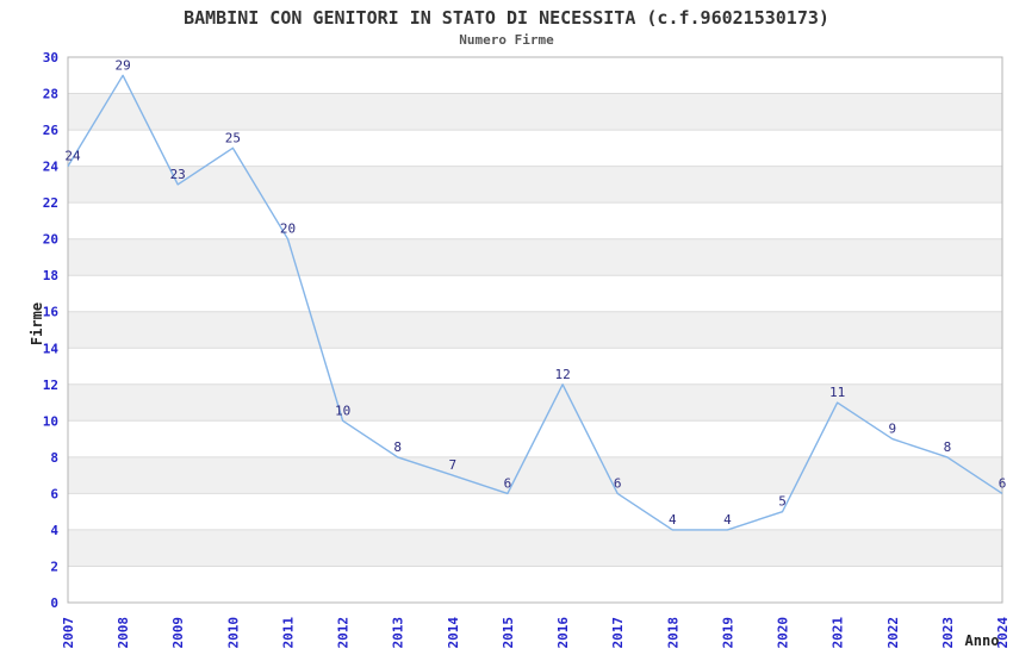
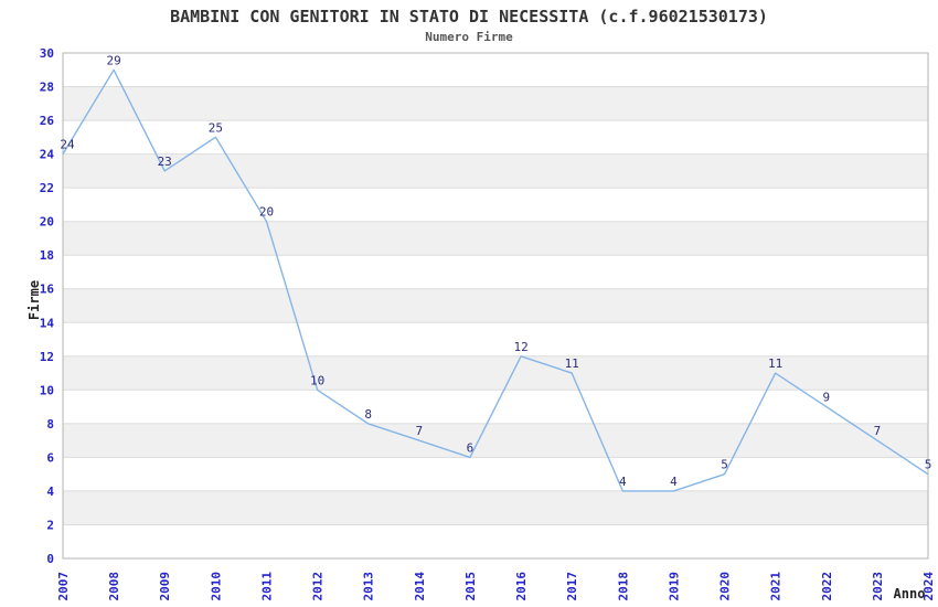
2017: 6 -> 11
2023: 8 -> 7
2024: 6 -> 5
